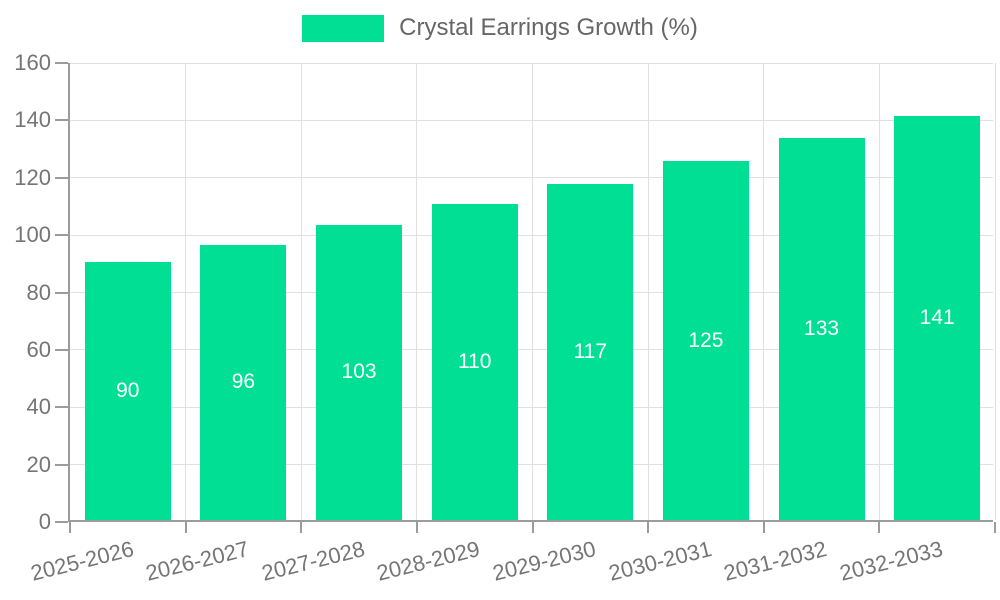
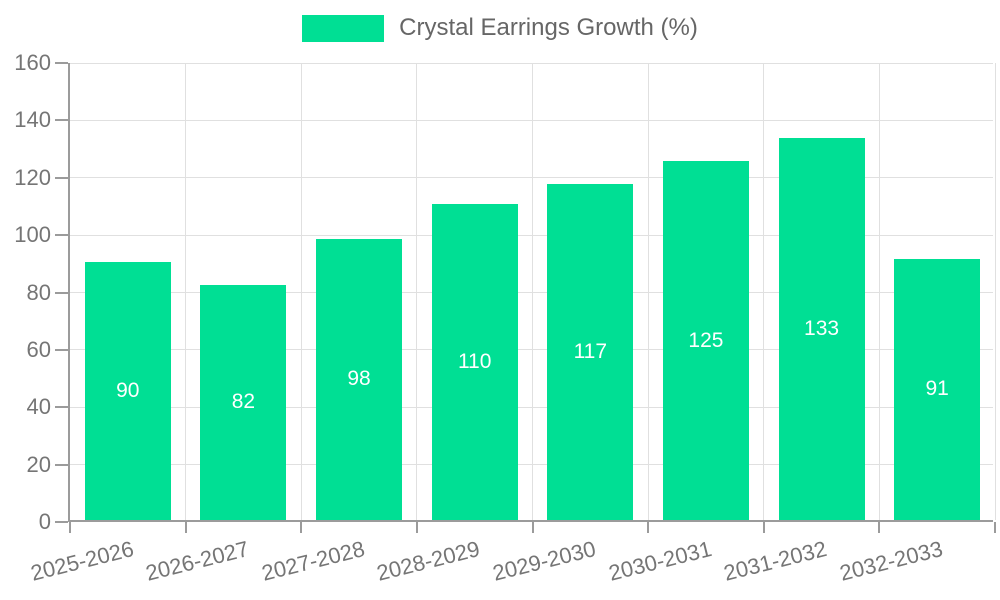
2026-2027: 96 -> 82
2027-2028: 103 -> 98
2032-2033: 141 -> 91
